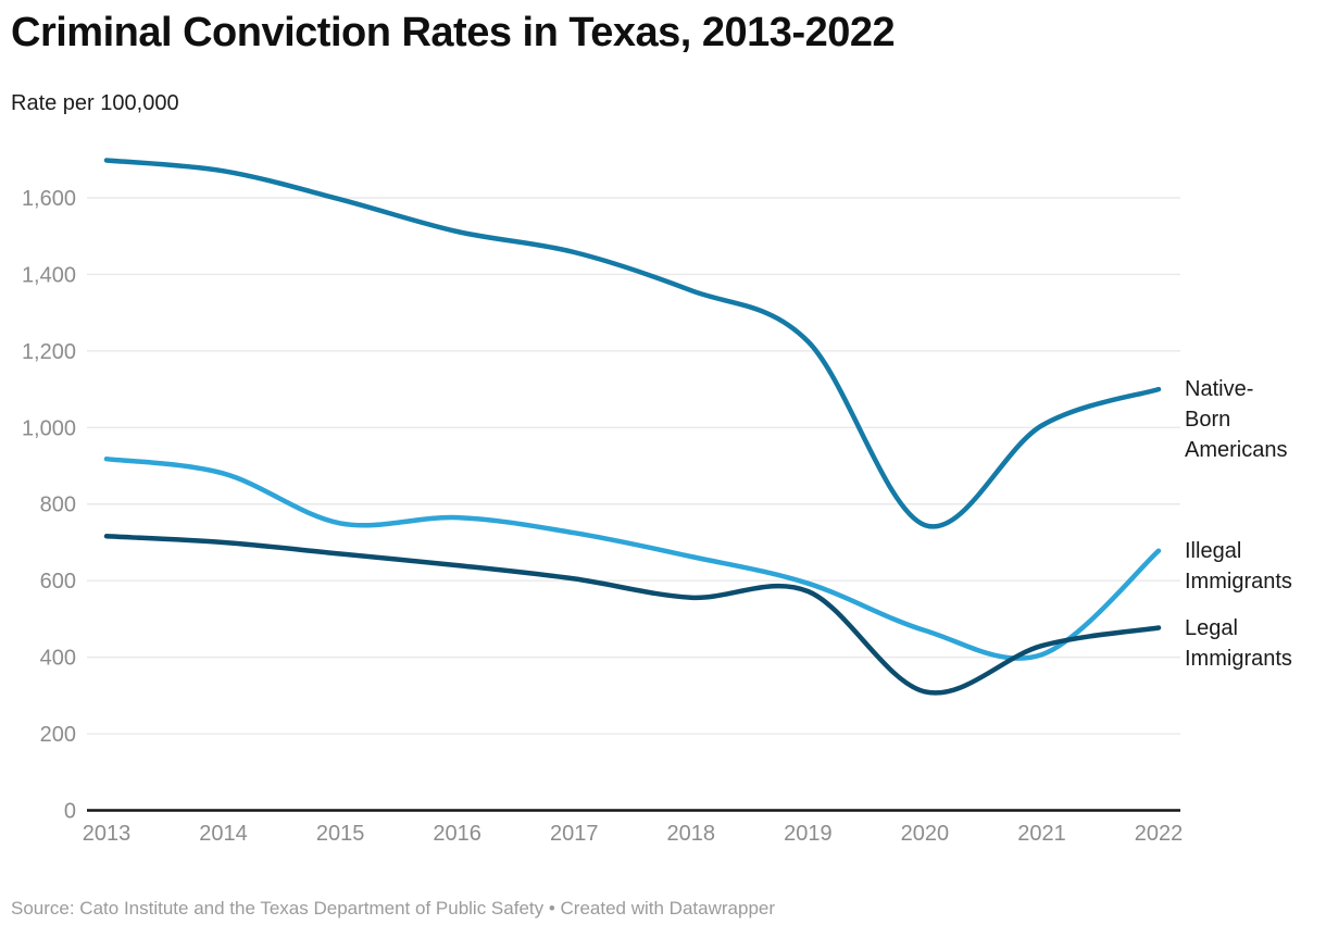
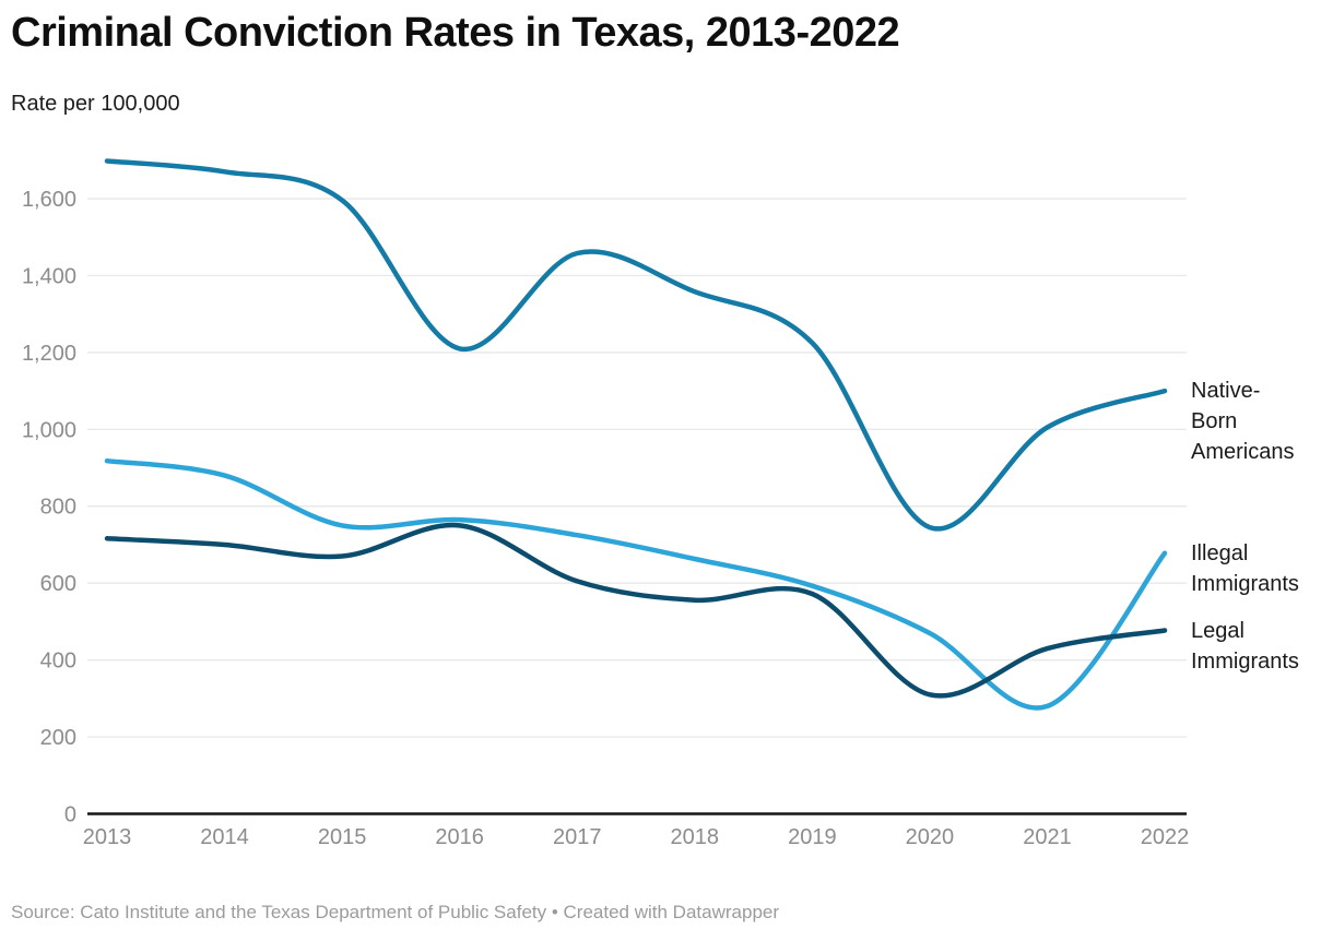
Native-Born Americans/2016: 1510 -> 1210
Legal Immigrants/2016: 640 -> 750
Illegal Immigrants/2021: 410 -> 280
